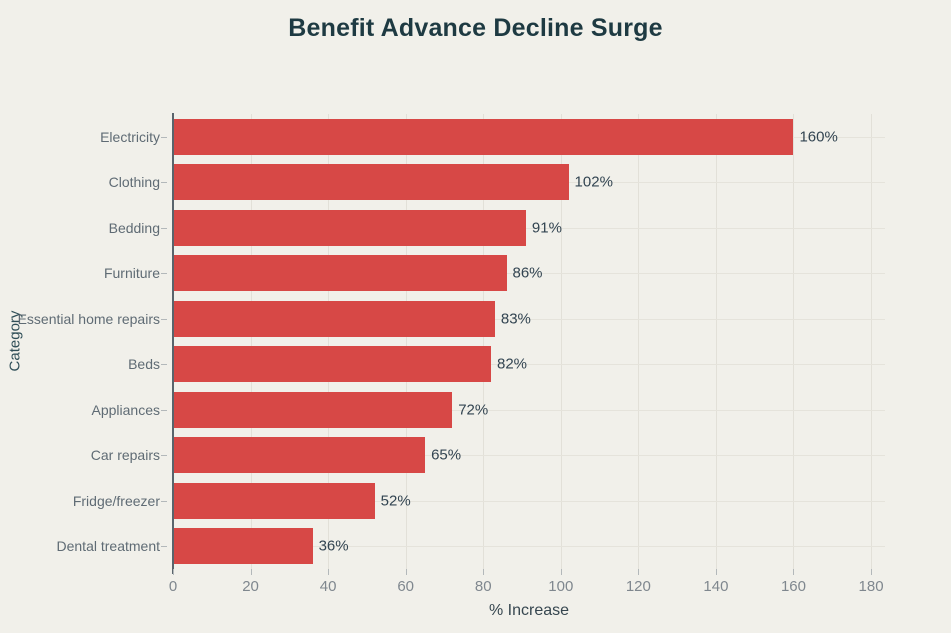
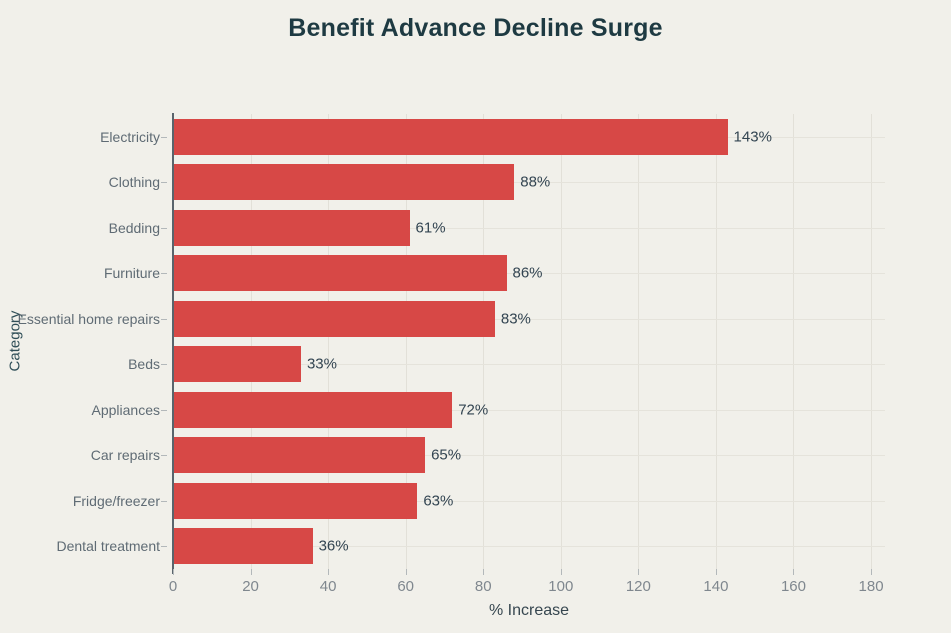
Electricity: 160% -> 143%
Clothing: 102% -> 88%
Bedding: 91% -> 61%
Beds: 82% -> 33%
Fridge/freezer: 52% -> 63%
